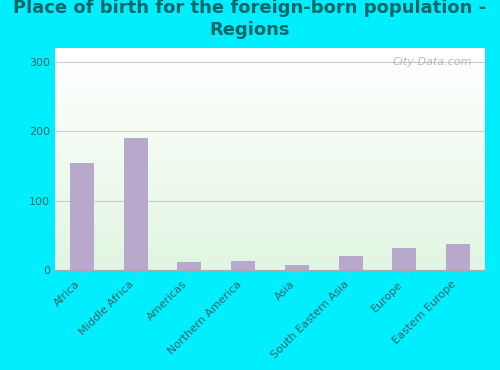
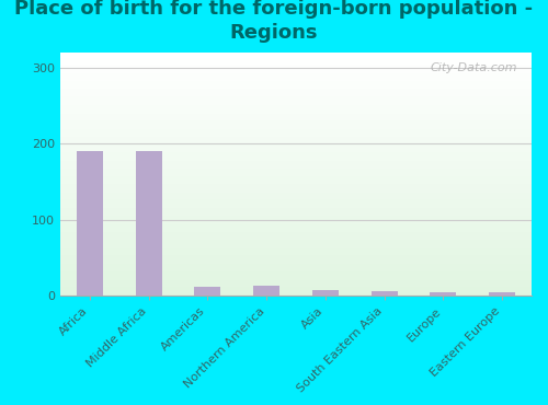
Africa: 154 -> 190
South Eastern Asia: 20 -> 6
Europe: 32 -> 5
Eastern Europe: 38 -> 5
